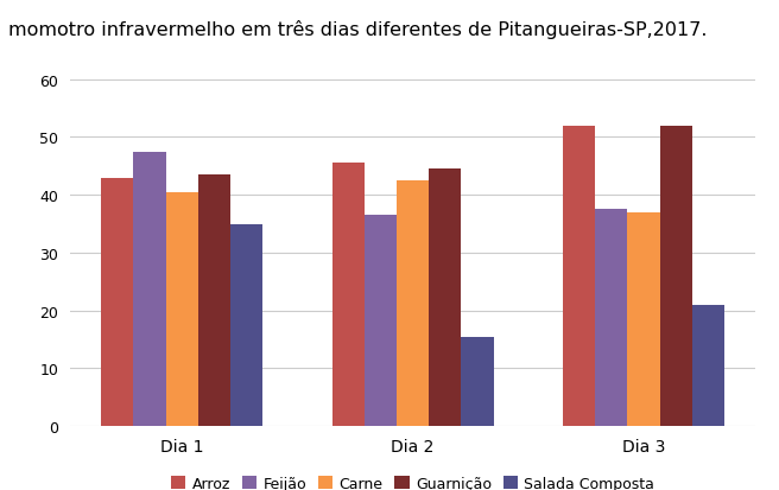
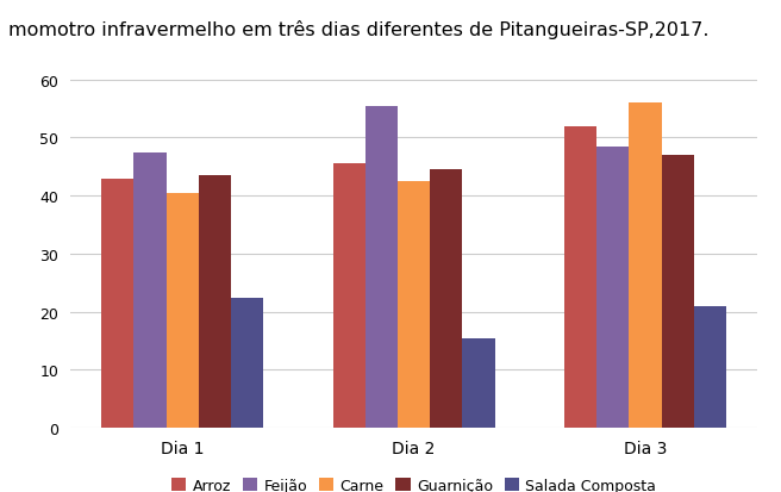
Salada Composta/Dia 1: 35.0 -> 22.5
Feijão/Dia 2: 36.5 -> 55.5
Feijão/Dia 3: 37.5 -> 48.5
Carne/Dia 3: 37.0 -> 56.0
Guarnição/Dia 3: 52.0 -> 47.0
